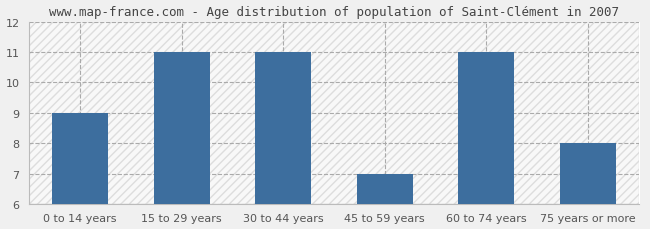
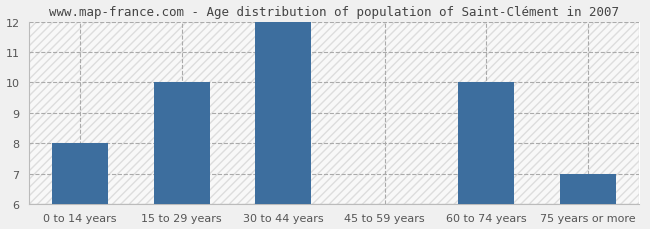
0 to 14 years: 9 -> 8
15 to 29 years: 11 -> 10
30 to 44 years: 11 -> 12
45 to 59 years: 7 -> 6
60 to 74 years: 11 -> 10
75 years or more: 8 -> 7
